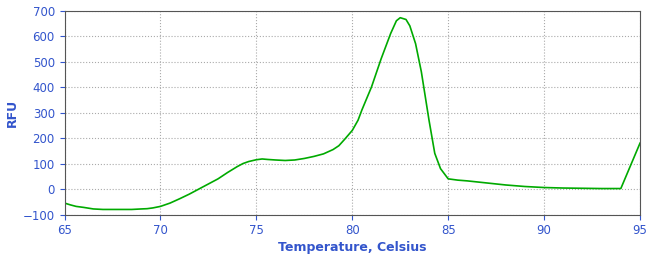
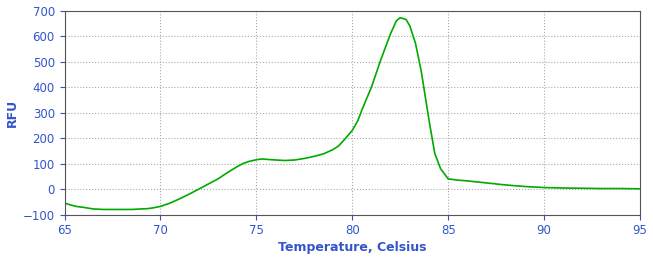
95: 180 -> 1
